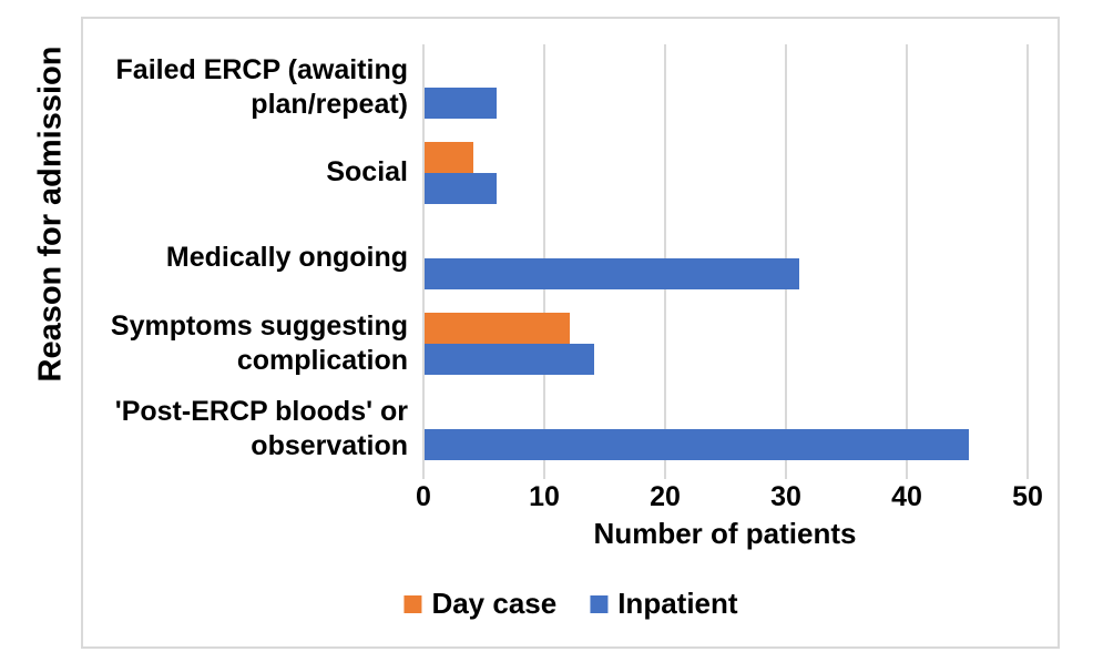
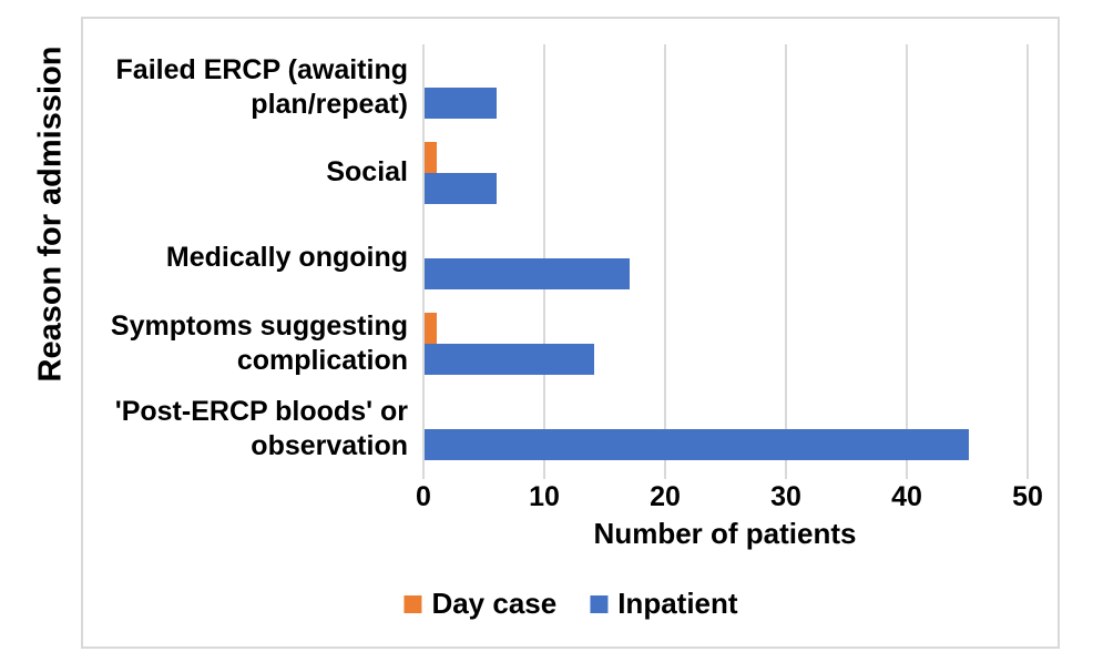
Day case/Social: 4 -> 1
Inpatient/Medically ongoing: 31 -> 17
Day case/Symptoms suggesting complication: 12 -> 1
